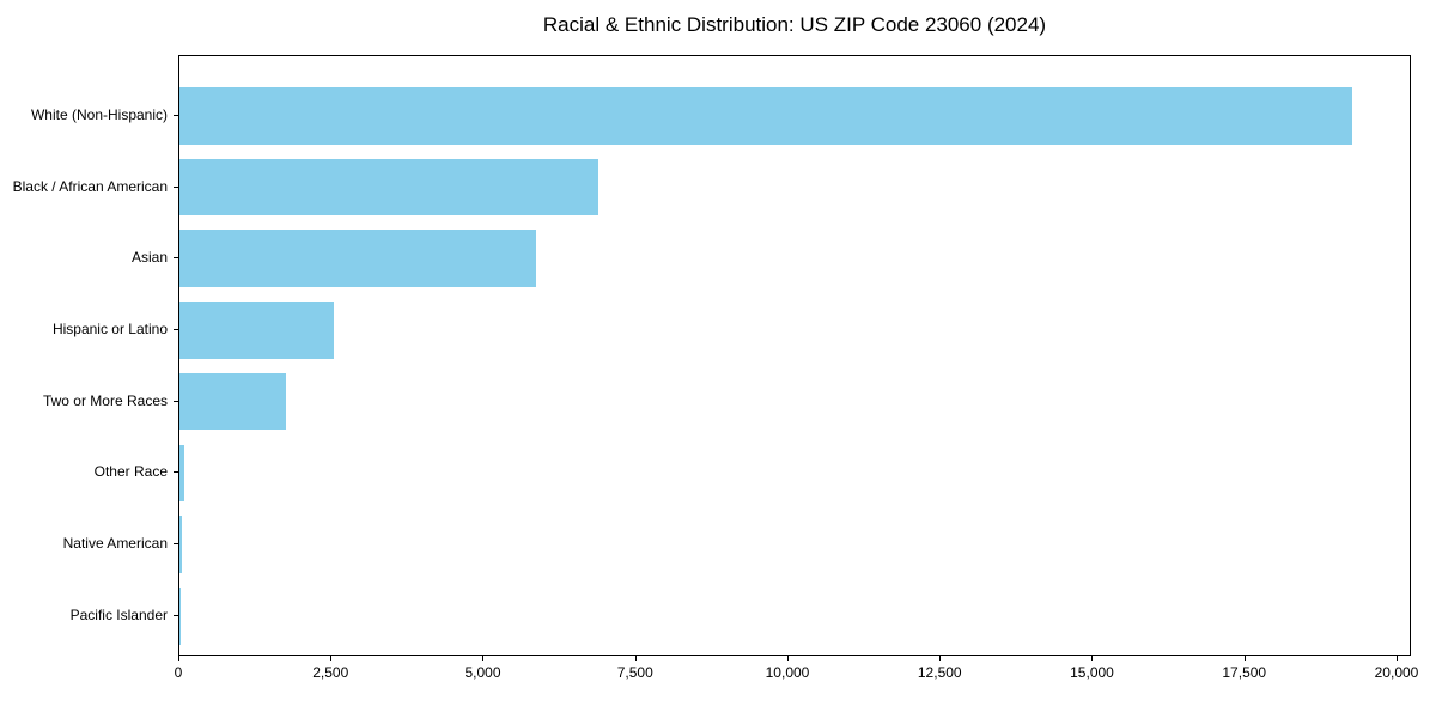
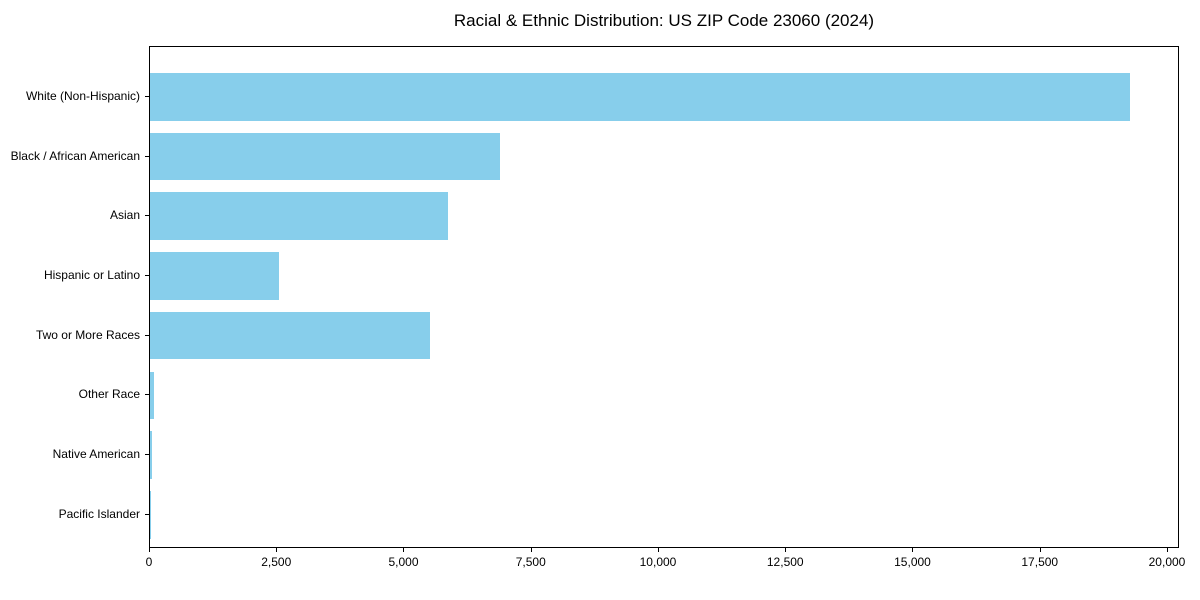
Two or More Races: 1700 -> 5500
